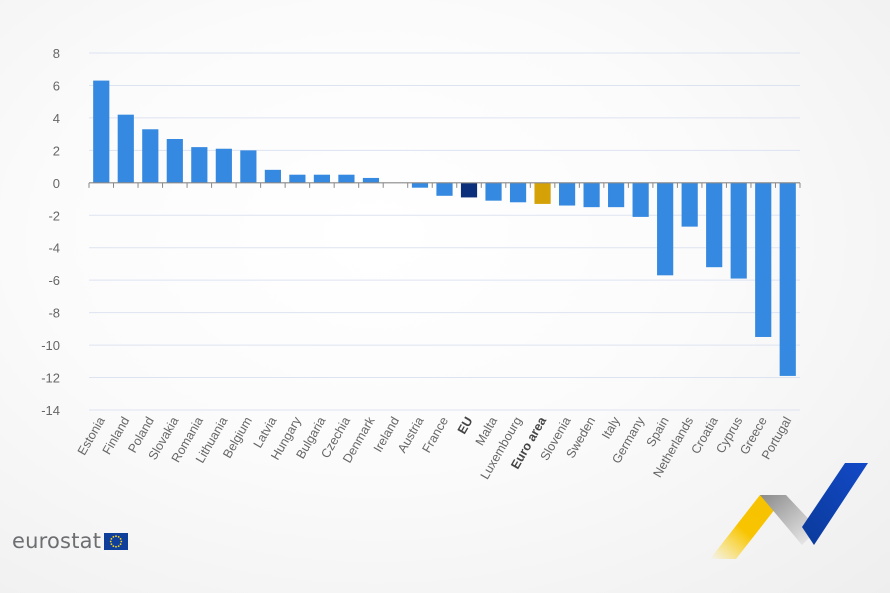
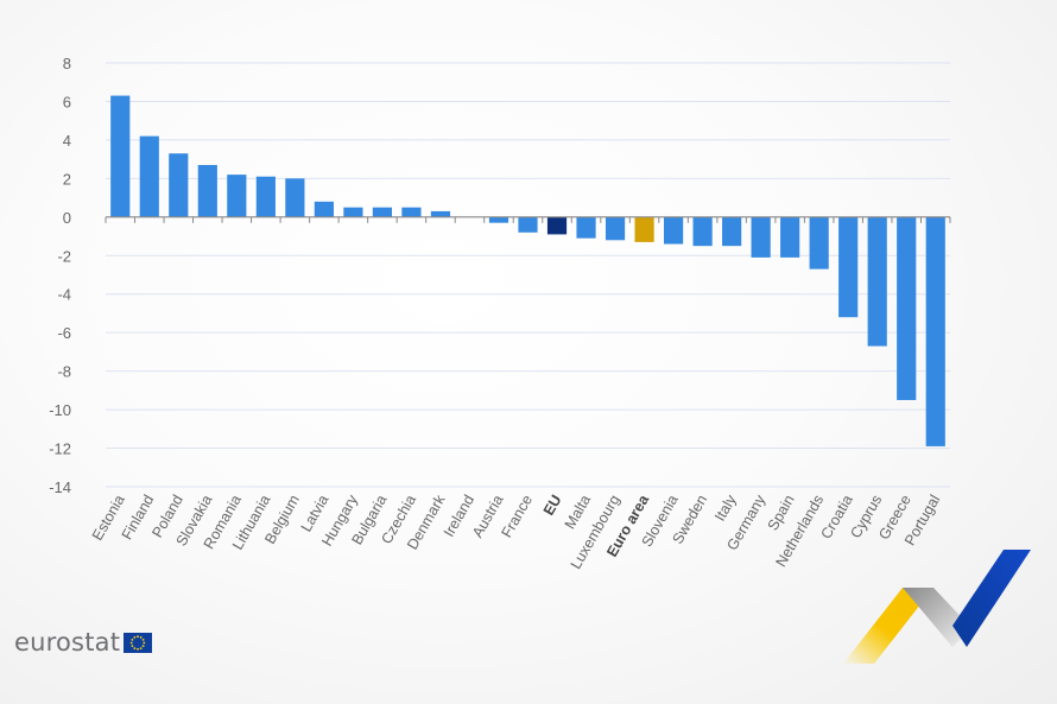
Spain: -5.7 -> -2.1
Cyprus: -5.9 -> -6.7
